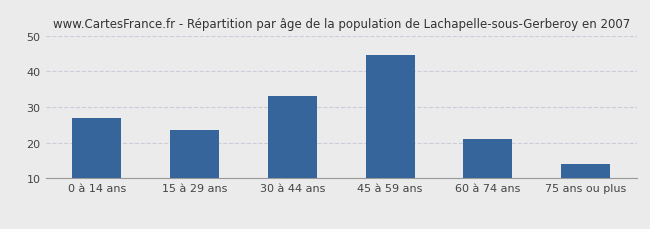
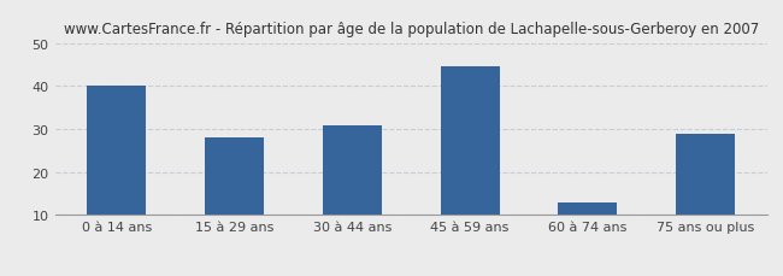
0 à 14 ans: 27.0 -> 40.0
15 à 29 ans: 23.5 -> 28.0
30 à 44 ans: 33.0 -> 31.0
60 à 74 ans: 21.0 -> 13.0
75 ans ou plus: 14.0 -> 29.0
